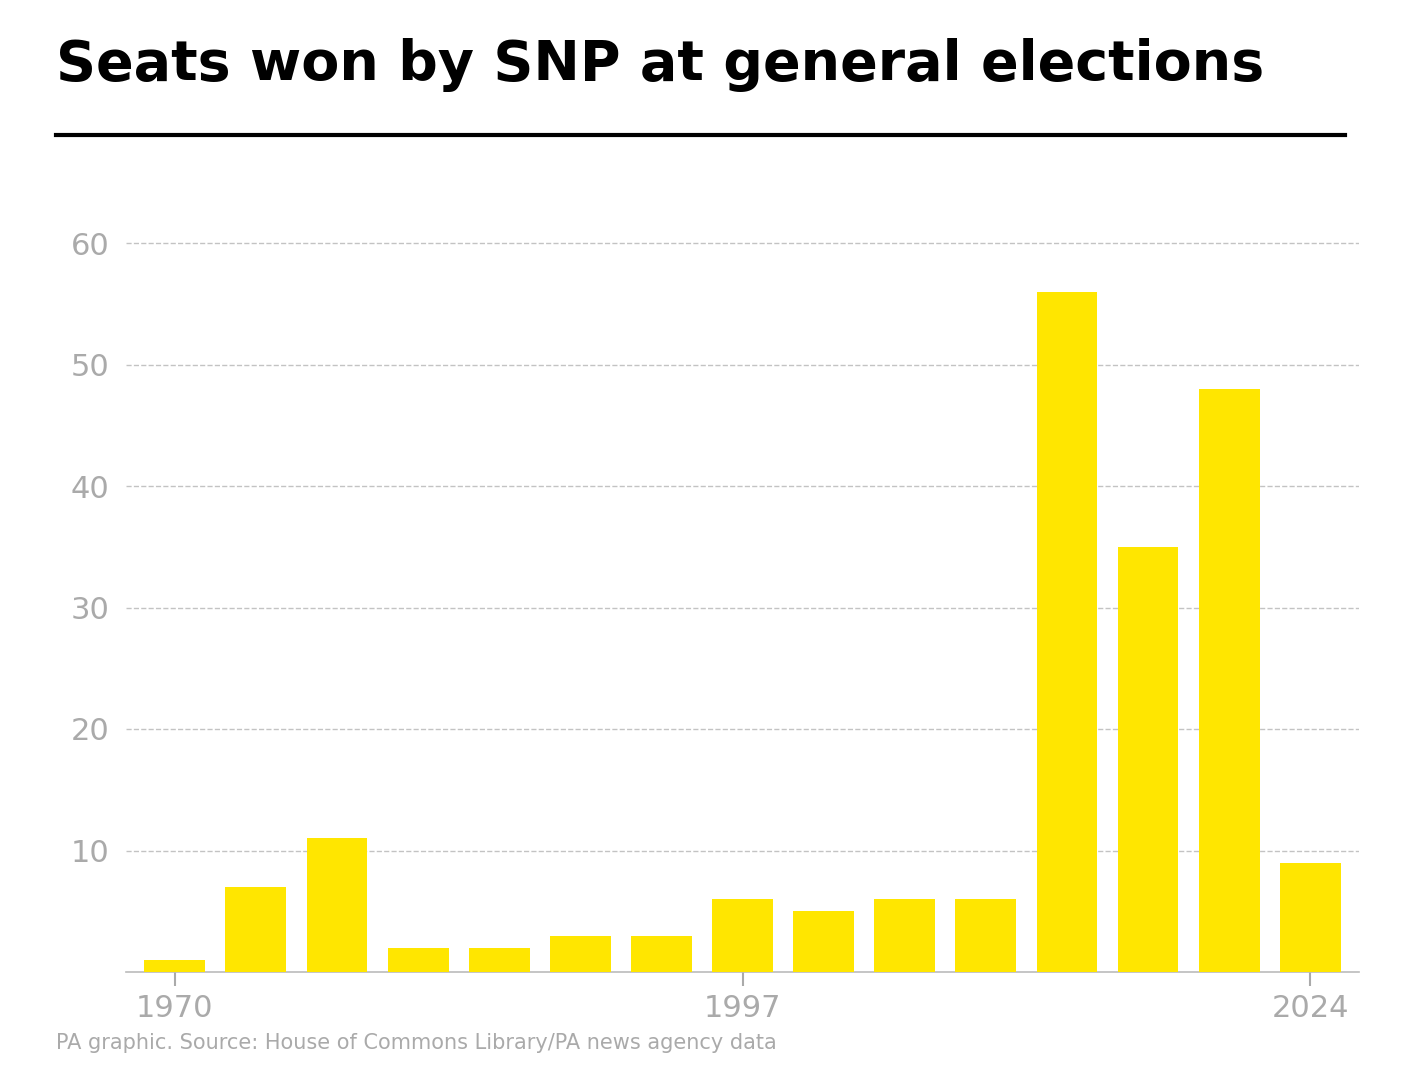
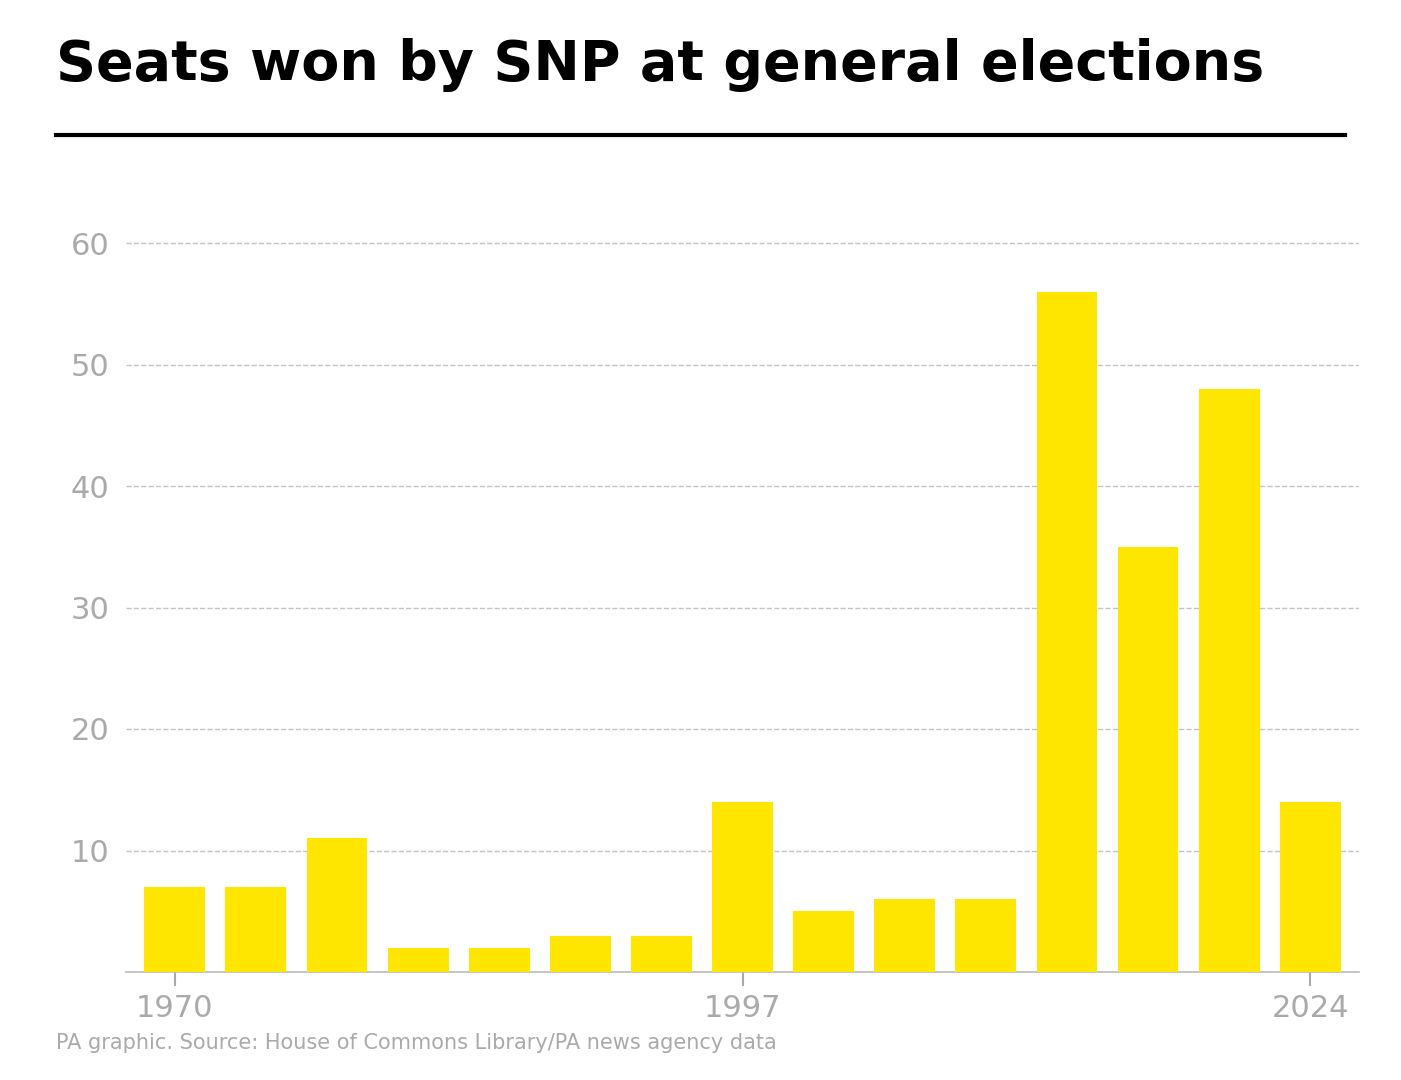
1970: 1 -> 7
1997: 6 -> 14
2024: 9 -> 14
